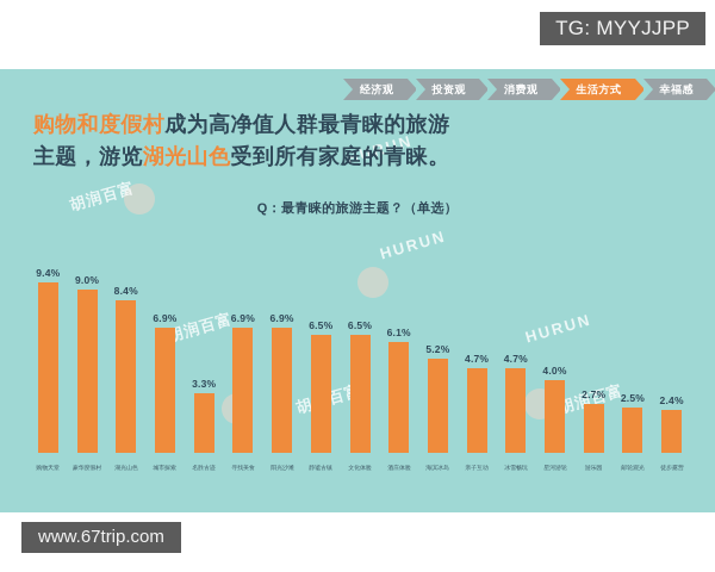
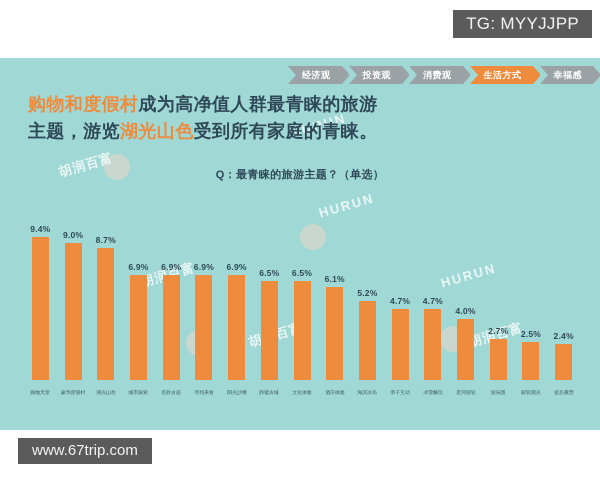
湖光山色: 8.4% -> 8.7%
名胜古迹: 3.3% -> 6.9%
